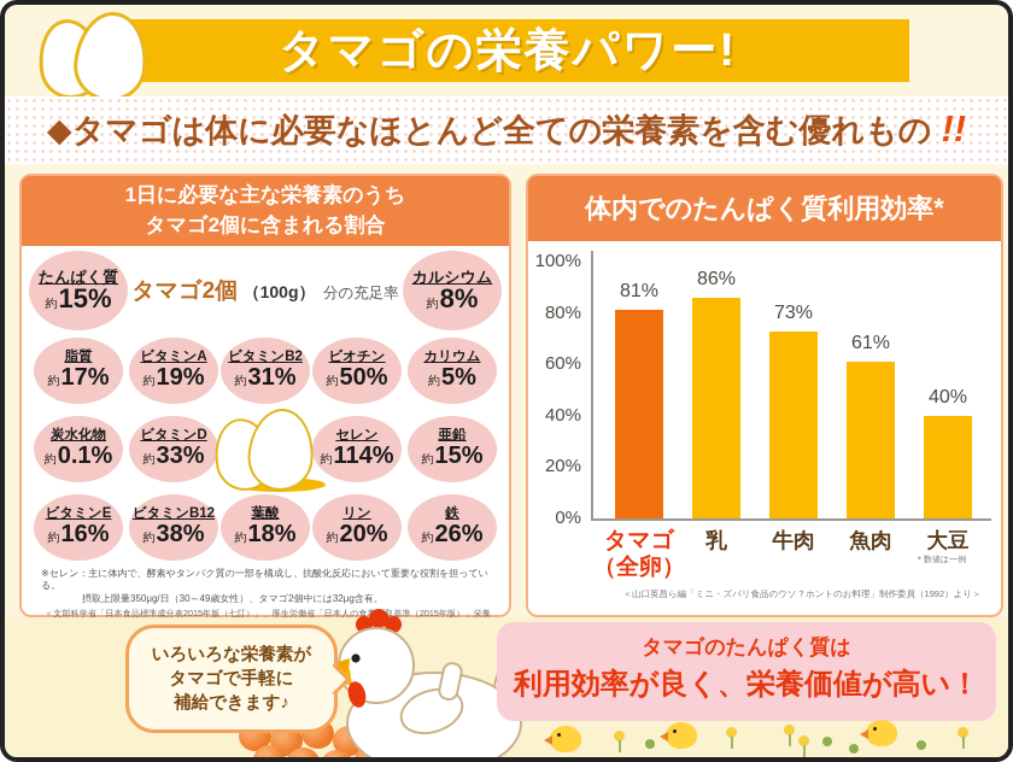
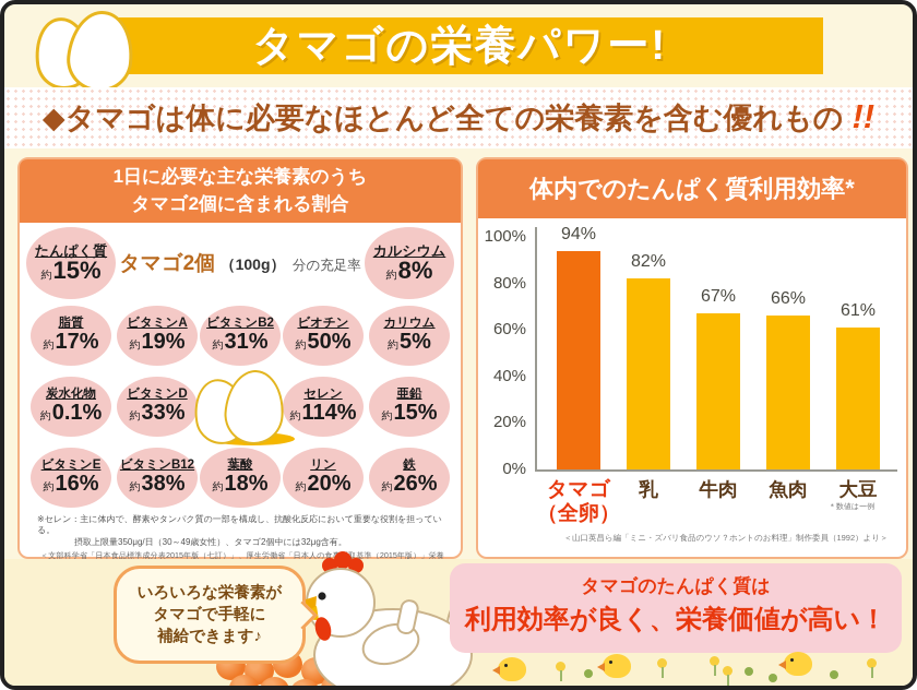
タマゴ（全卵）: 81% -> 94%
乳: 86% -> 82%
牛肉: 73% -> 67%
魚肉: 61% -> 66%
大豆: 40% -> 61%
